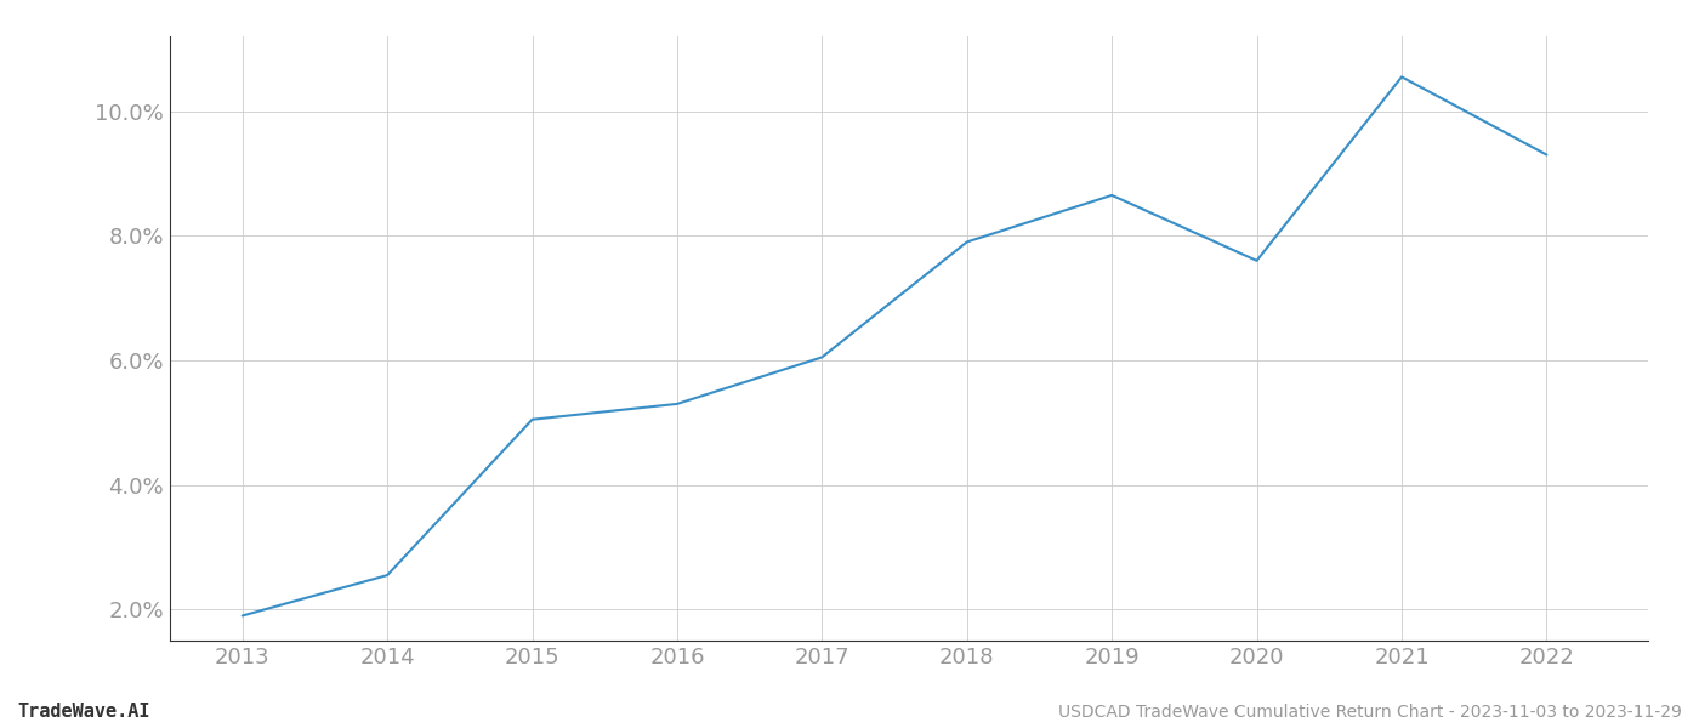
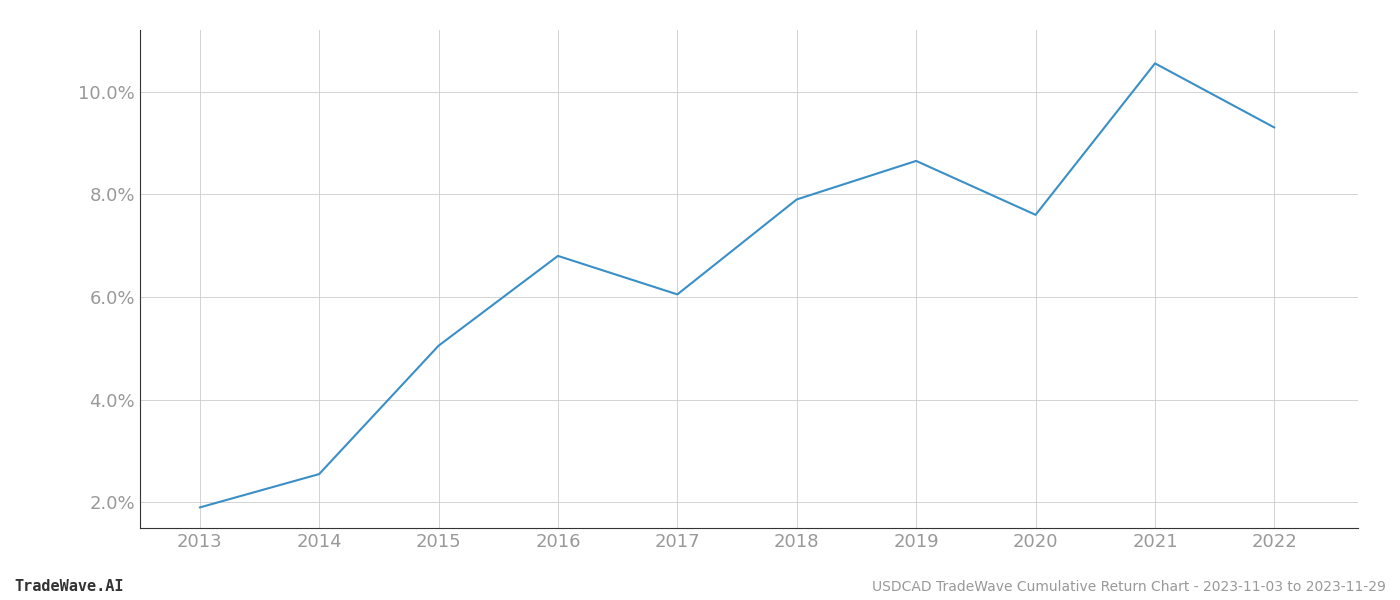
2016: 5.30% -> 6.80%
